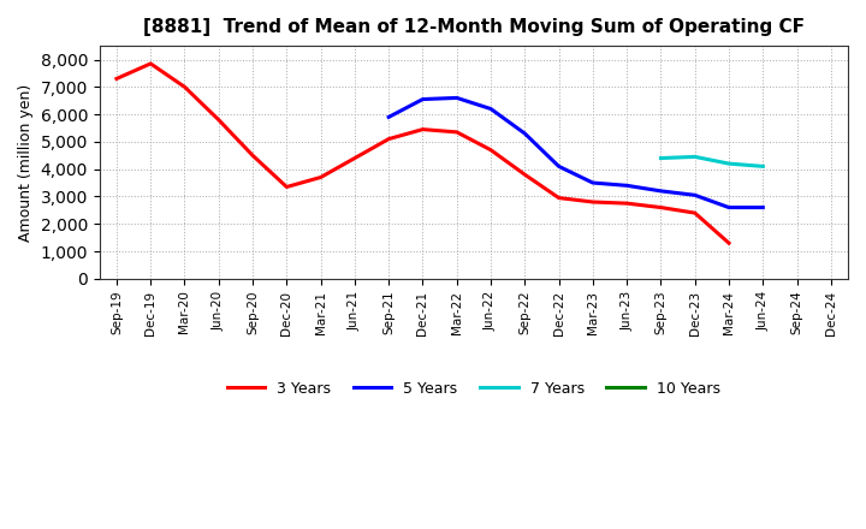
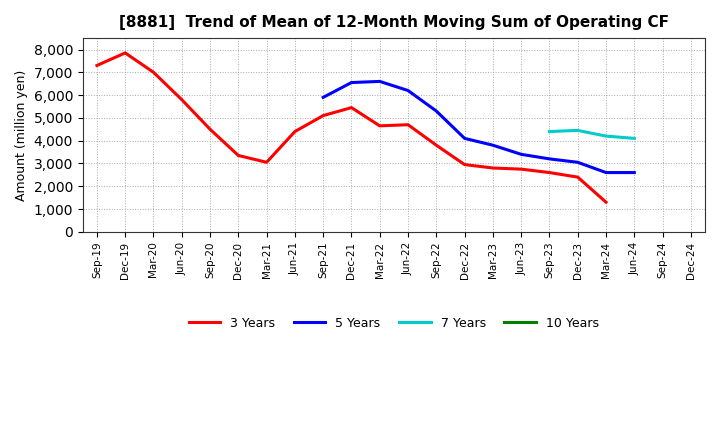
3 Years/Mar-21: 3,700 -> 3,050
3 Years/Mar-22: 5,350 -> 4,650
5 Years/Mar-23: 3,500 -> 3,800
